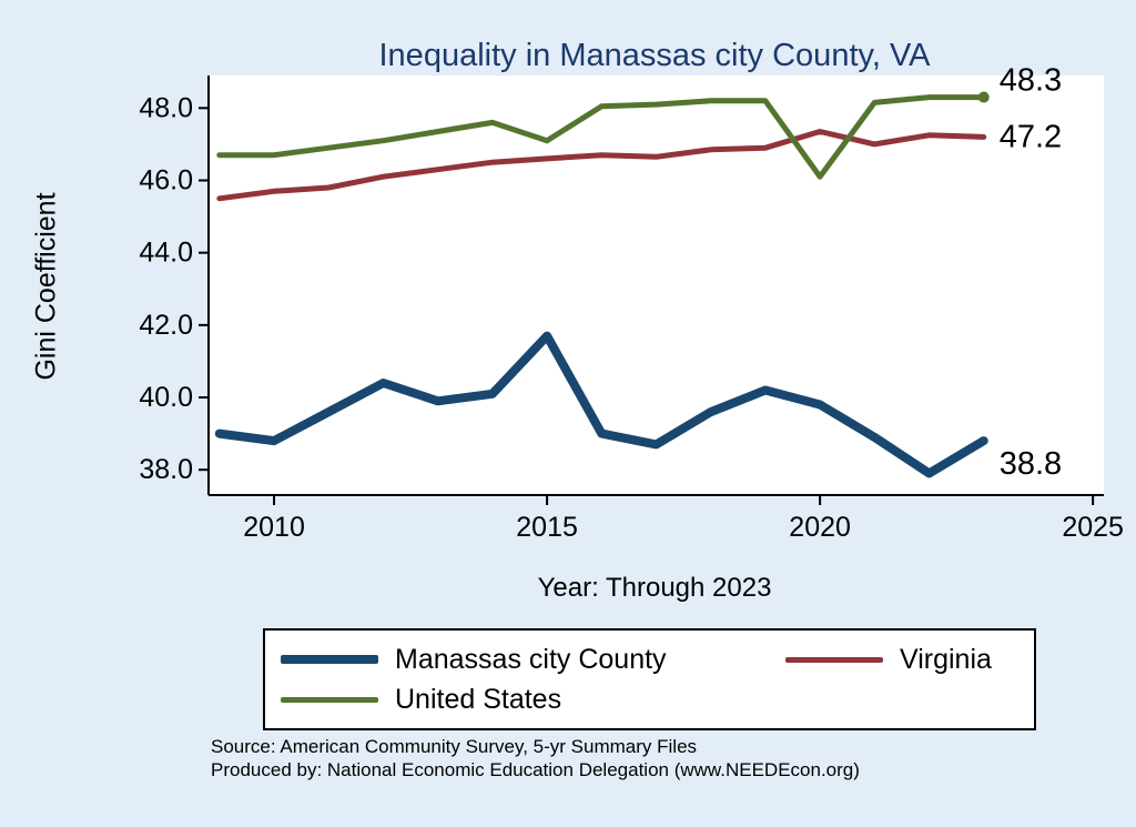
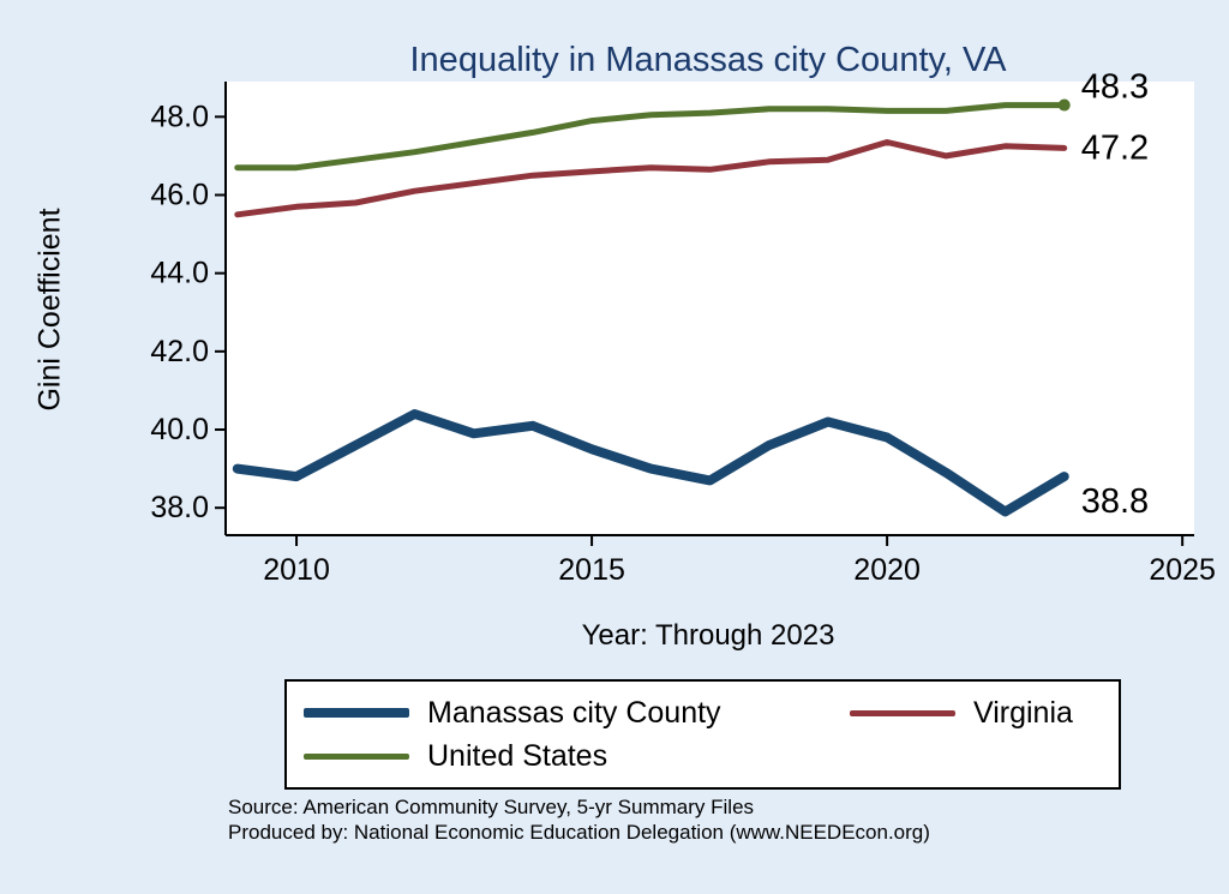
Manassas city County/2015: 41.7 -> 39.5
United States/2015: 47.1 -> 47.9
United States/2020: 46.1 -> 48.1
